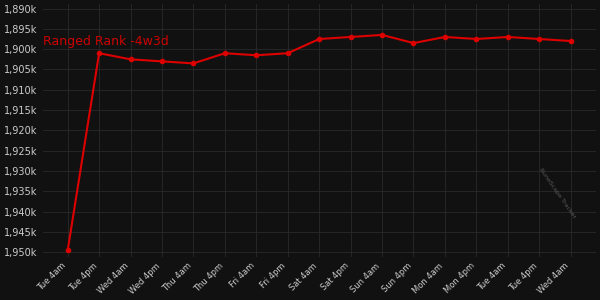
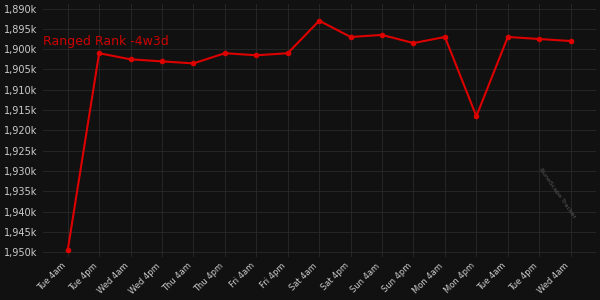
Sat 4am: 1,897.5k -> 1,893.0k
Mon 4pm: 1,897.5k -> 1,916.5k
